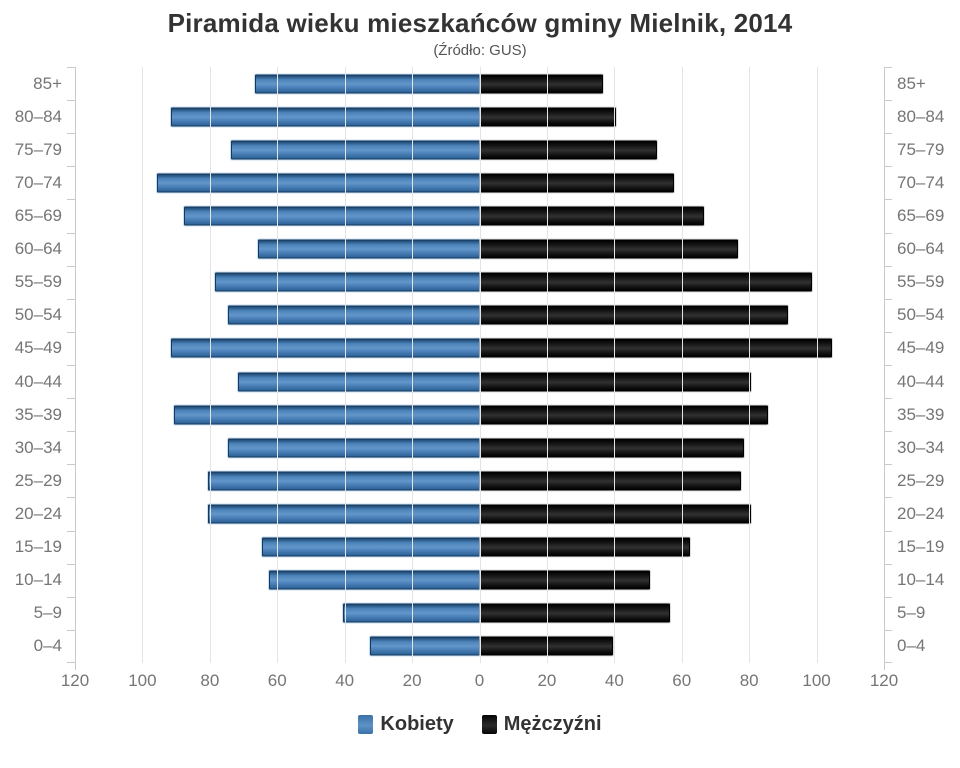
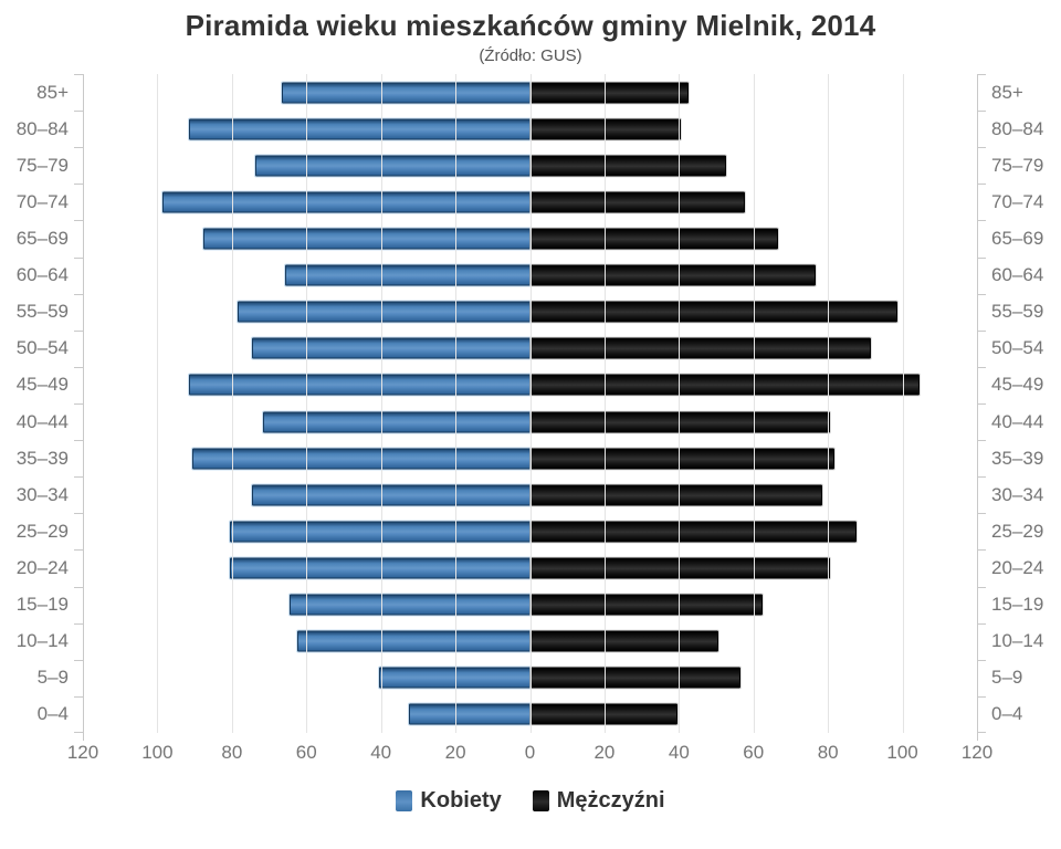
Mężczyźni/85+: 36 -> 42
Kobiety/70–74: 95 -> 98
Mężczyźni/35–39: 85 -> 81
Mężczyźni/25–29: 77 -> 87
